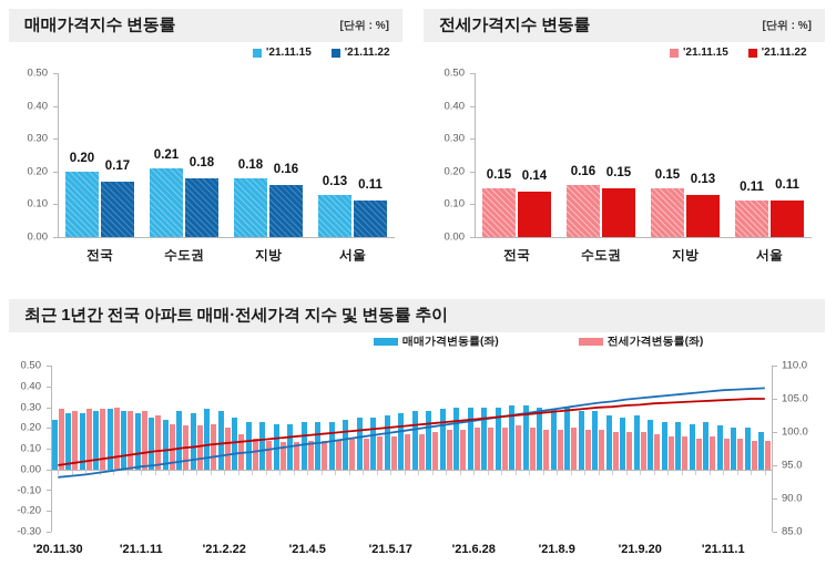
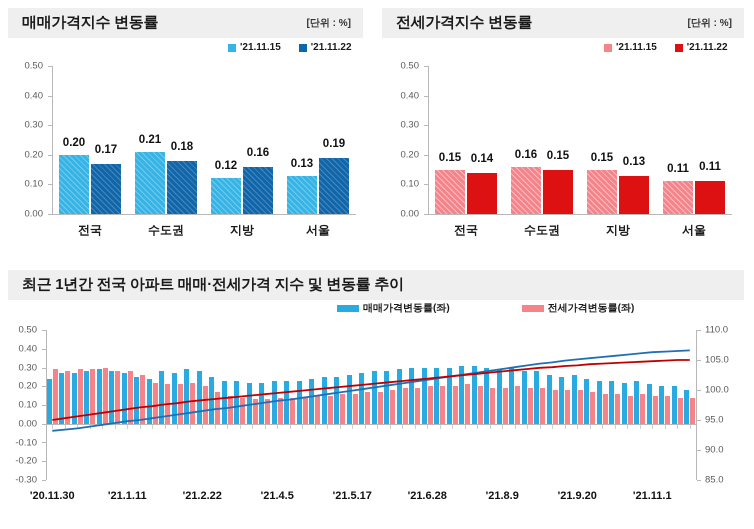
매매가격지수 변동률/'21.11.15/지방: 0.18 -> 0.12
매매가격지수 변동률/'21.11.22/서울: 0.11 -> 0.19
